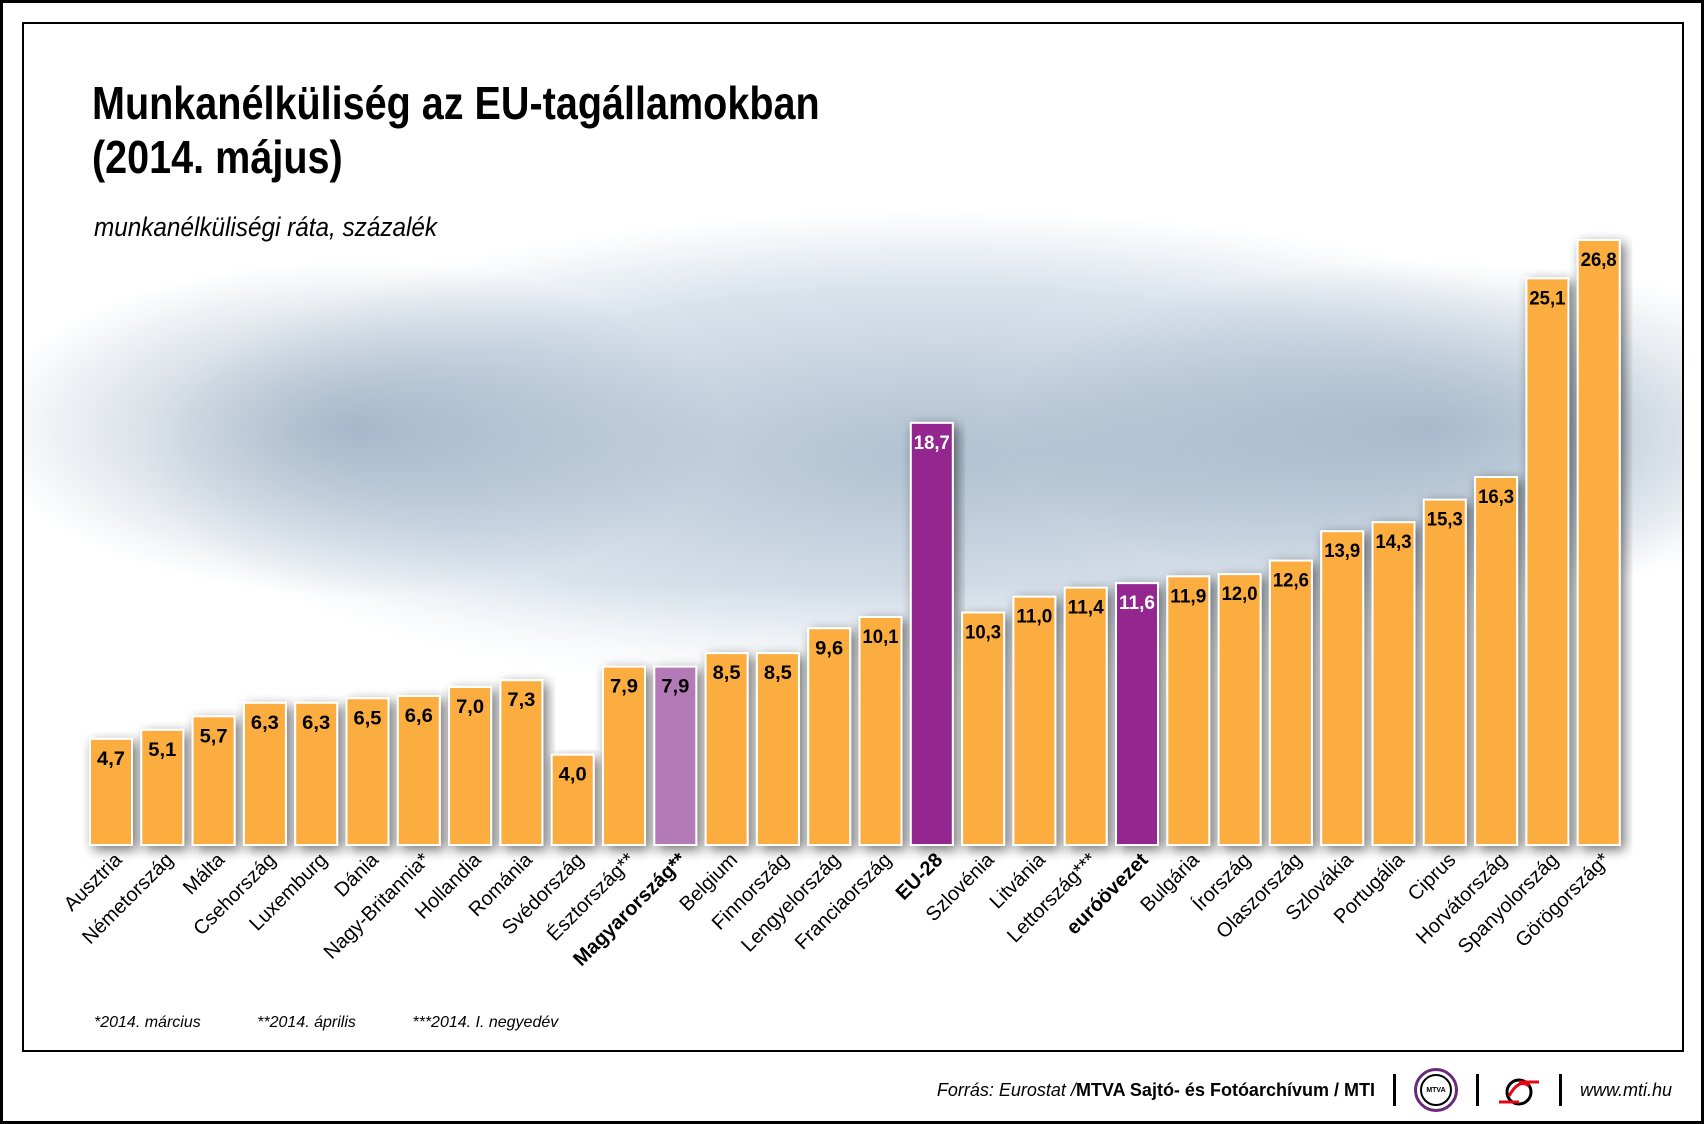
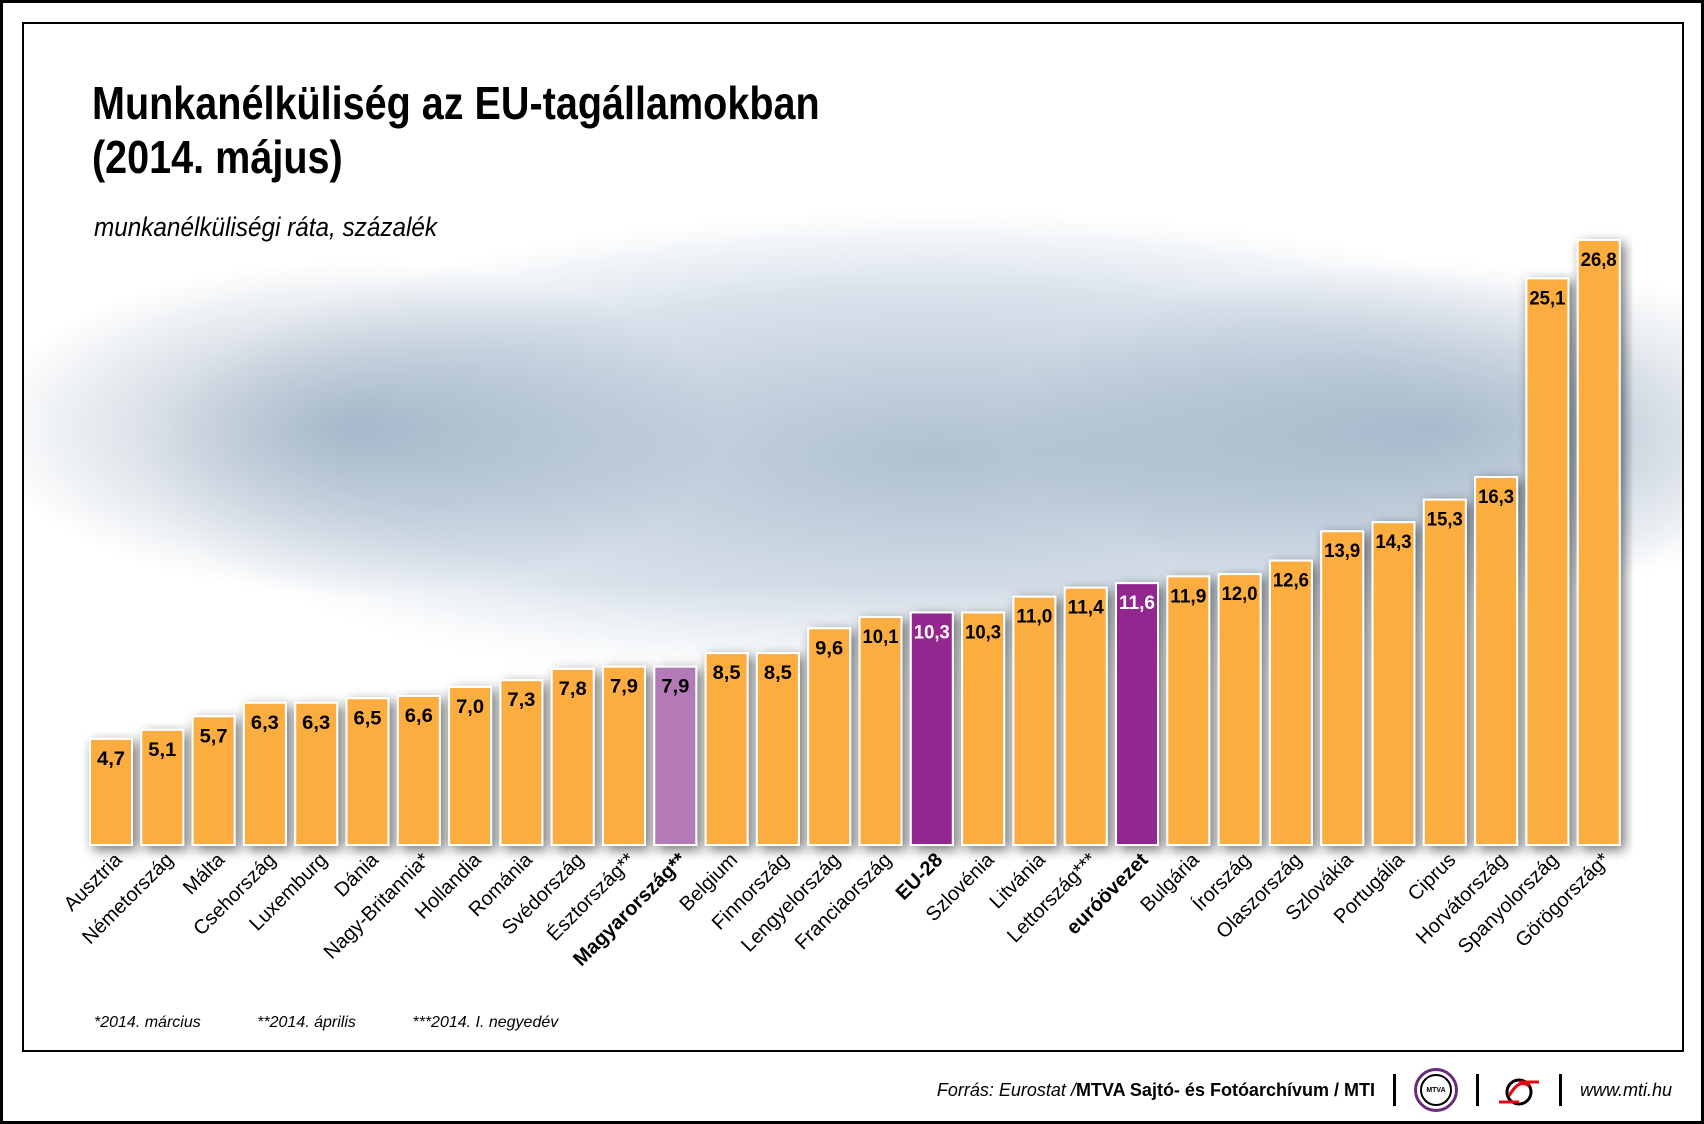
Svédország: 4,0 -> 7,8
EU-28: 18,7 -> 10,3
